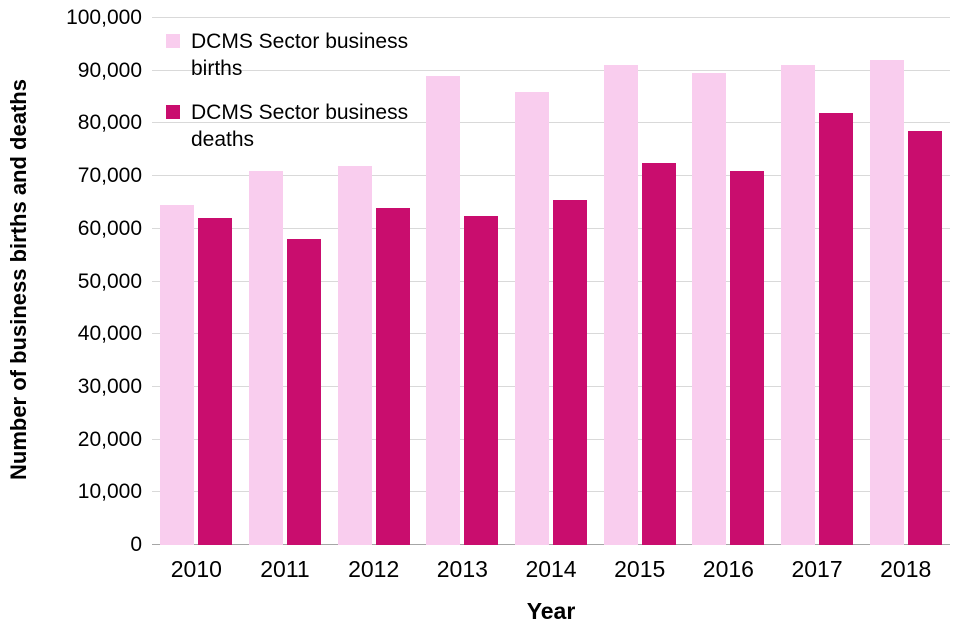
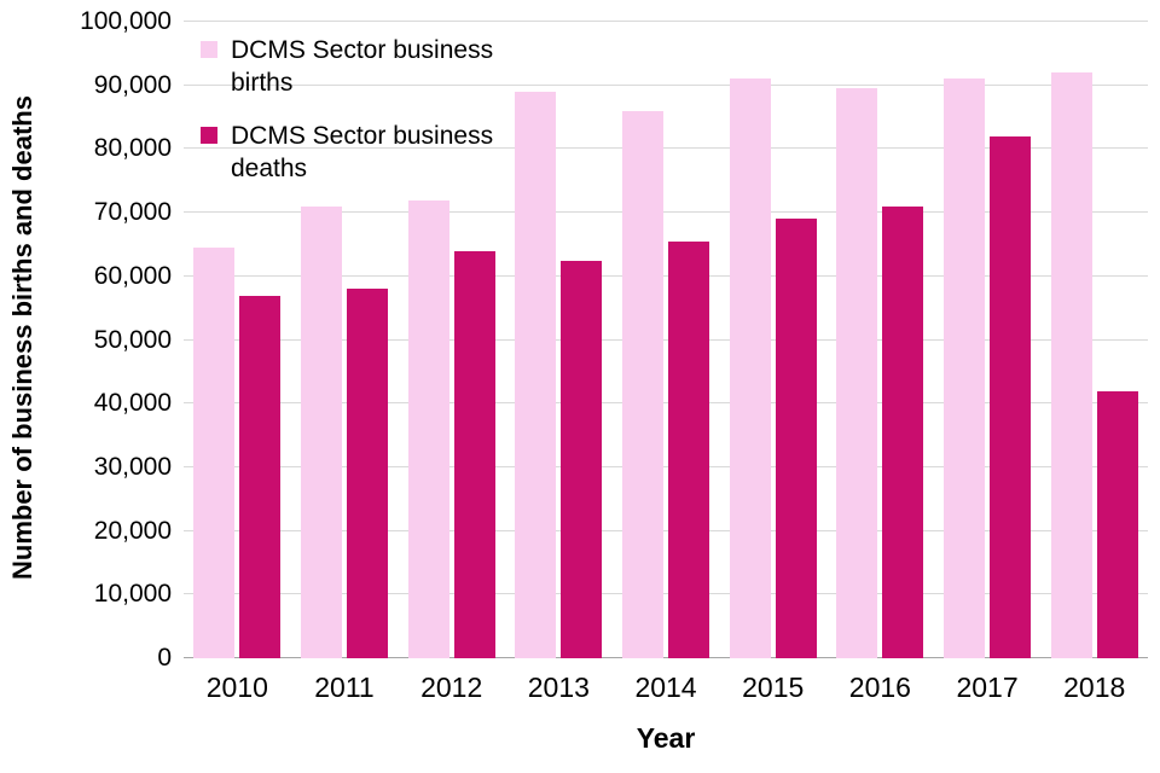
DCMS Sector business deaths/2010: 62000 -> 57000
DCMS Sector business deaths/2015: 72000 -> 69000
DCMS Sector business deaths/2018: 78000 -> 42000
